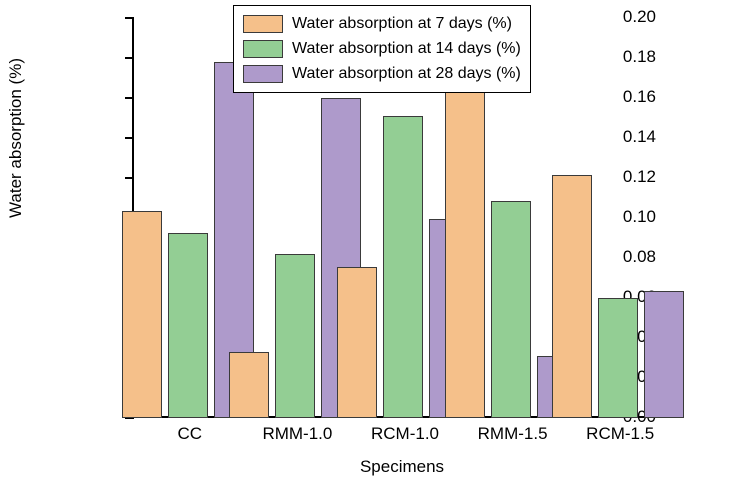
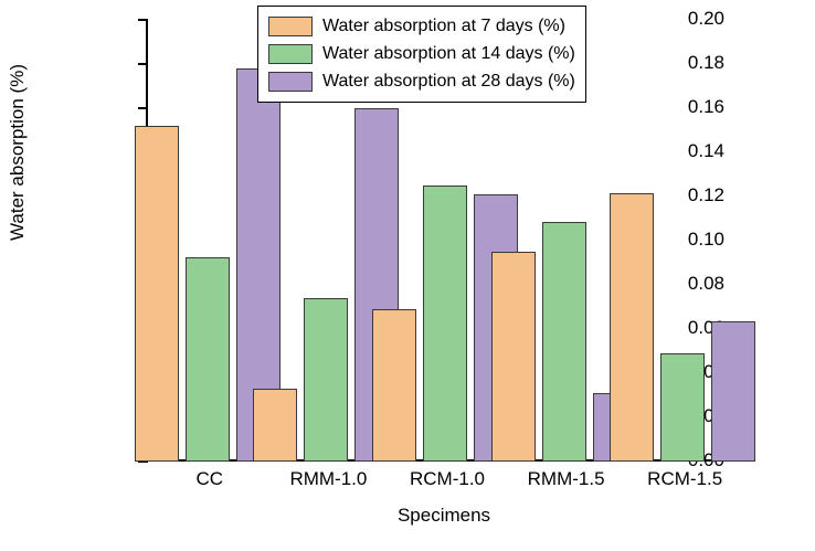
Water absorption at 7 days (%)/CC: 0.103 -> 0.152
Water absorption at 14 days (%)/RMM-1.0: 0.082 -> 0.074
Water absorption at 7 days (%)/RCM-1.0: 0.075 -> 0.069
Water absorption at 14 days (%)/RCM-1.0: 0.151 -> 0.125
Water absorption at 28 days (%)/RCM-1.0: 0.100 -> 0.121
Water absorption at 7 days (%)/RMM-1.5: 0.173 -> 0.095
Water absorption at 14 days (%)/RCM-1.5: 0.060 -> 0.049
